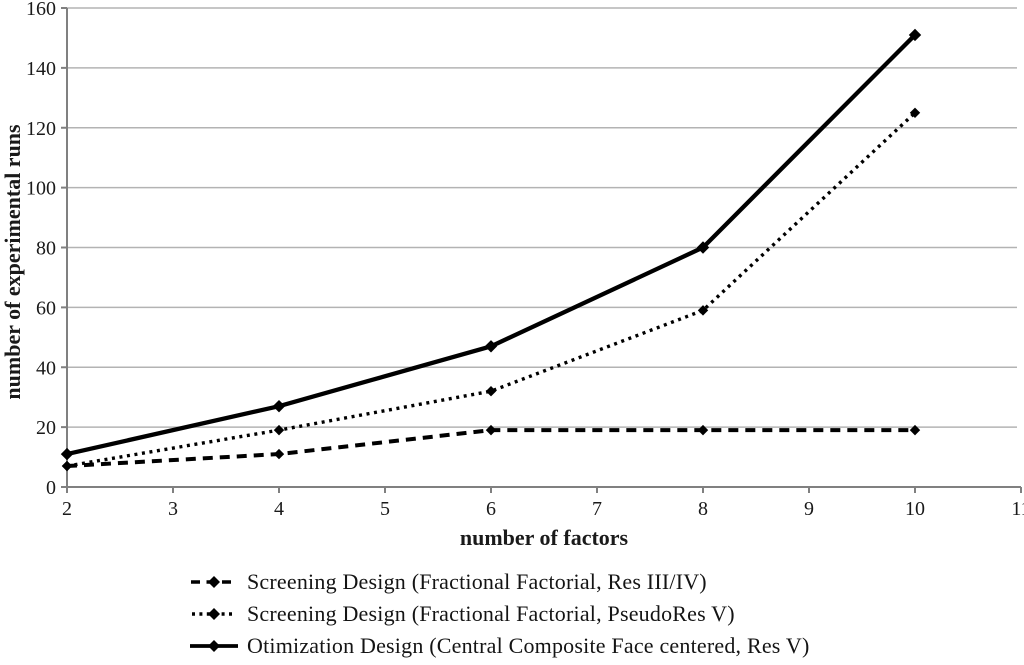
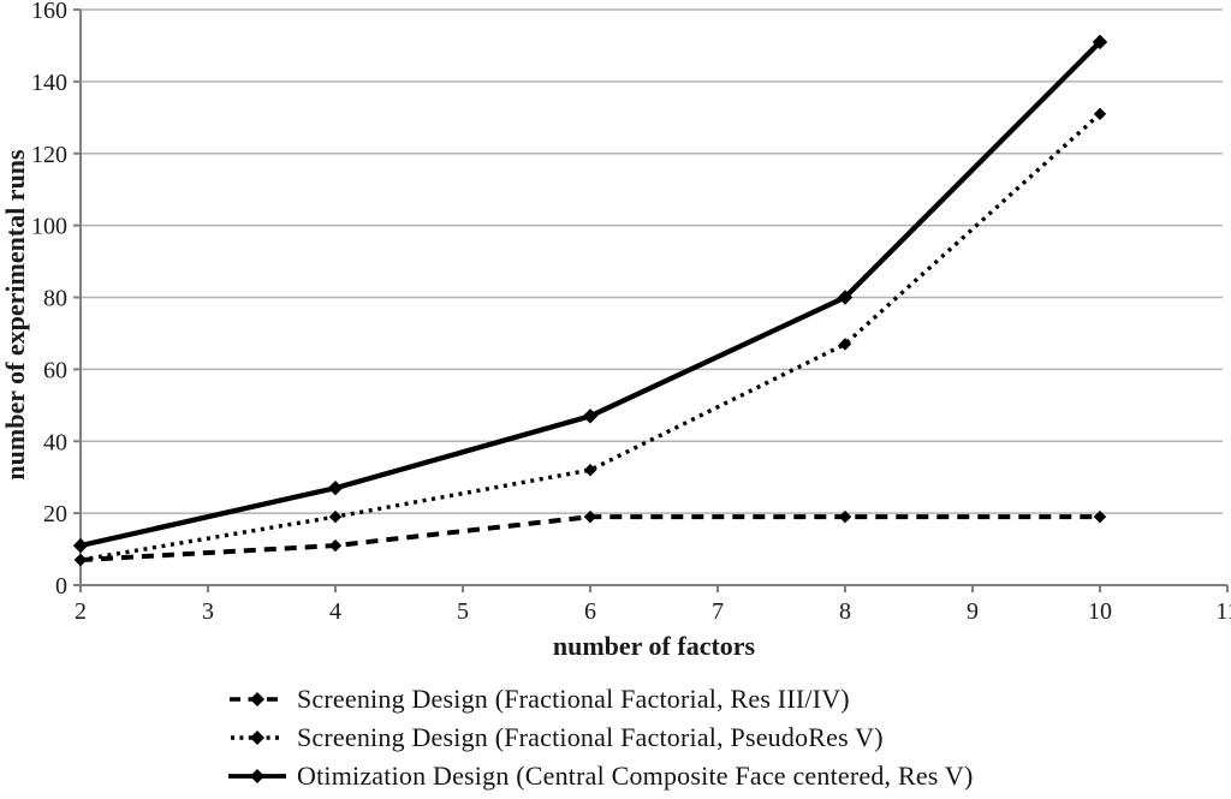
Screening Design (Fractional Factorial, PseudoRes V)/8: 59 -> 67
Screening Design (Fractional Factorial, PseudoRes V)/10: 125 -> 131
